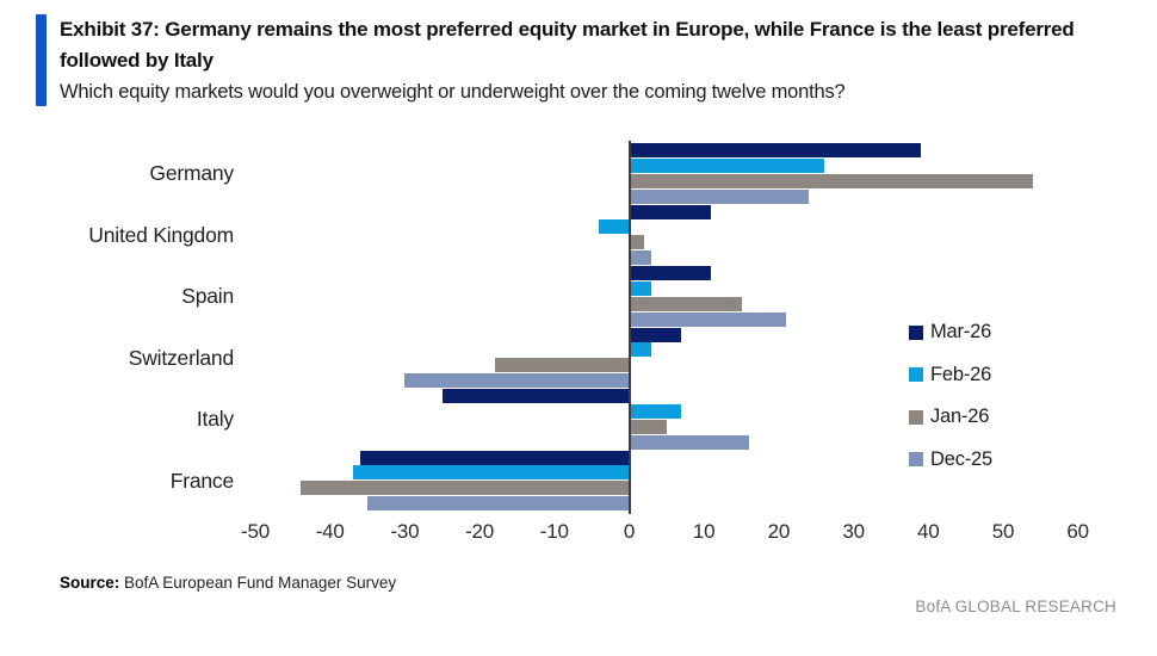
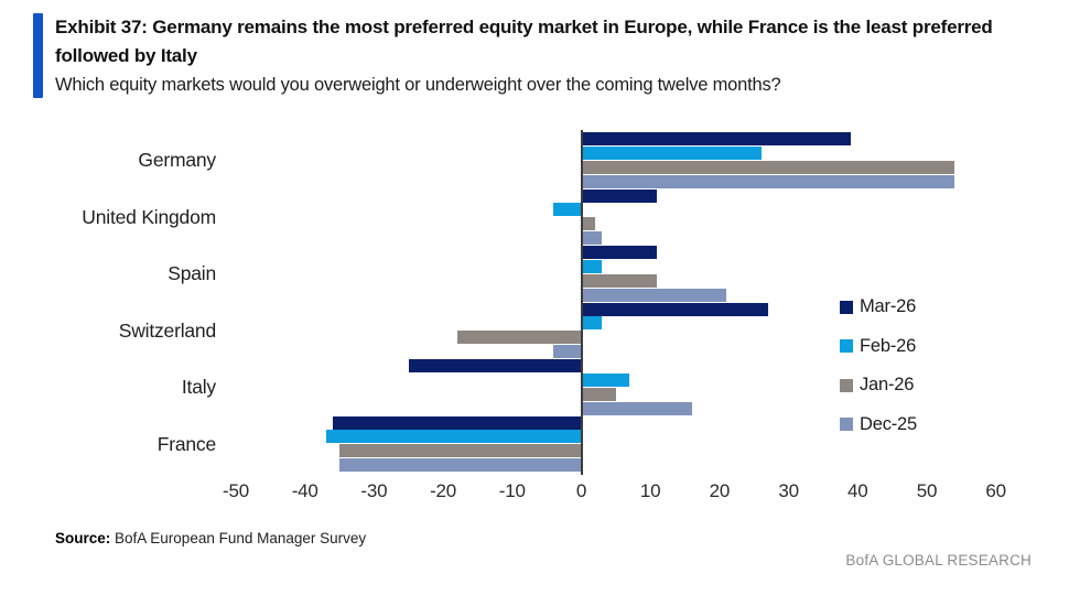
Dec-25/Germany: 24 -> 54
Jan-26/Spain: 15 -> 11
Mar-26/Switzerland: 7 -> 27
Dec-25/Switzerland: -30 -> -4
Jan-26/France: -44 -> -35
